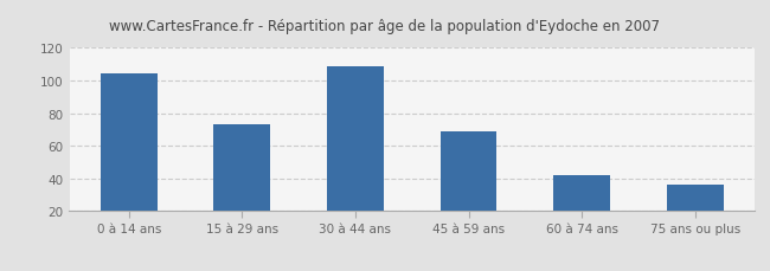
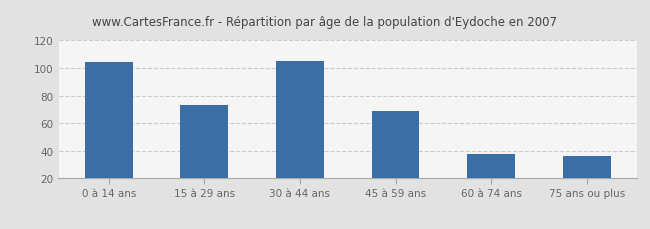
30 à 44 ans: 109 -> 105
60 à 74 ans: 42 -> 38
